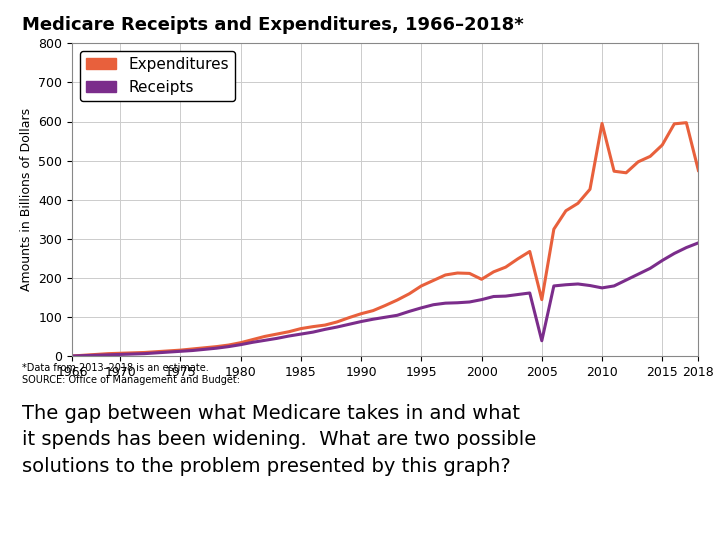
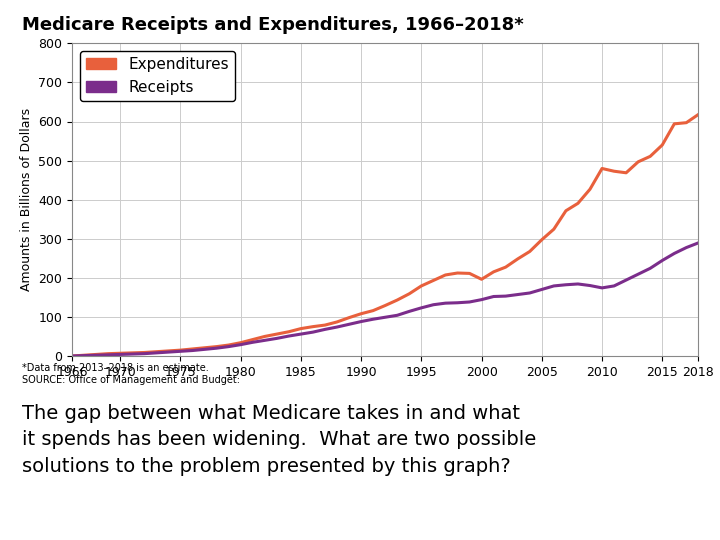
Expenditures/2005: 145 -> 298
Receipts/2005: 40 -> 171
Expenditures/2010: 595 -> 480
Expenditures/2018: 475 -> 618
